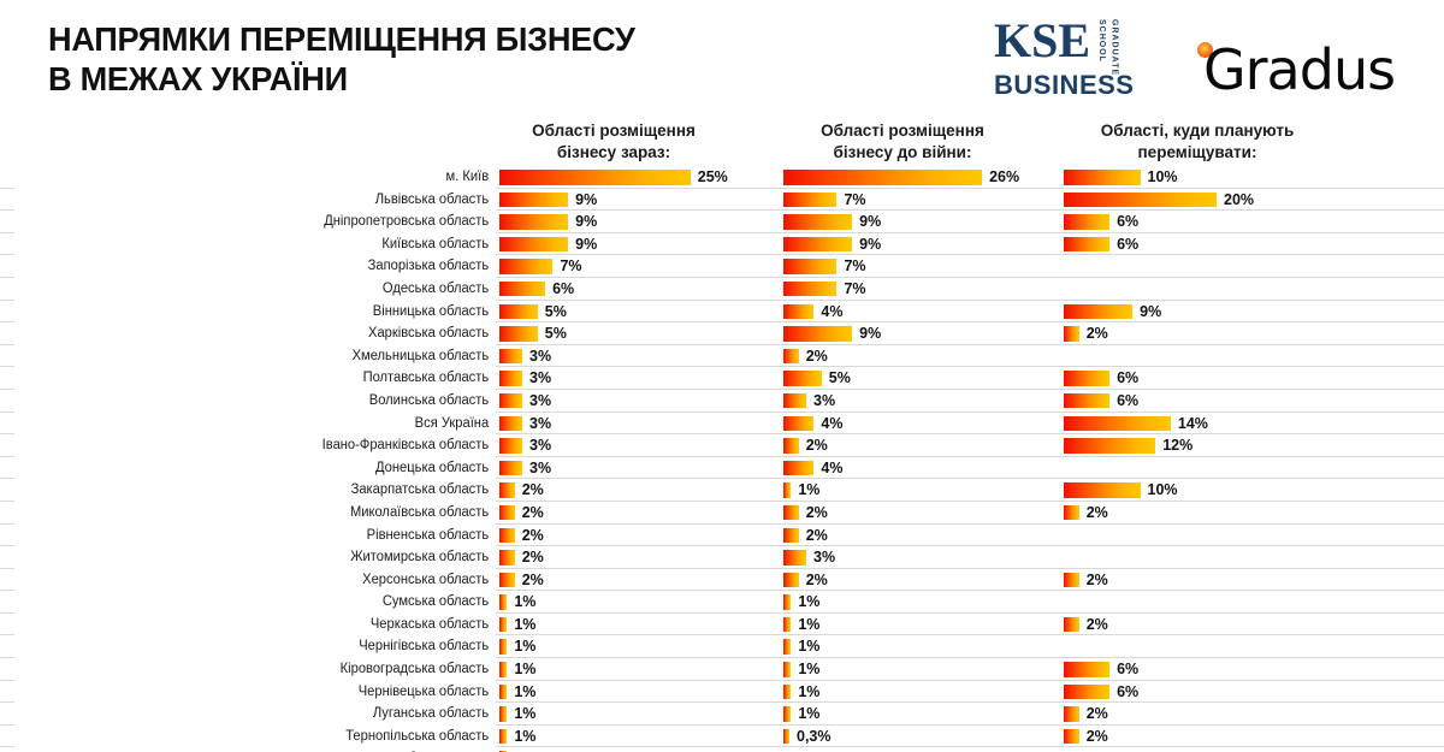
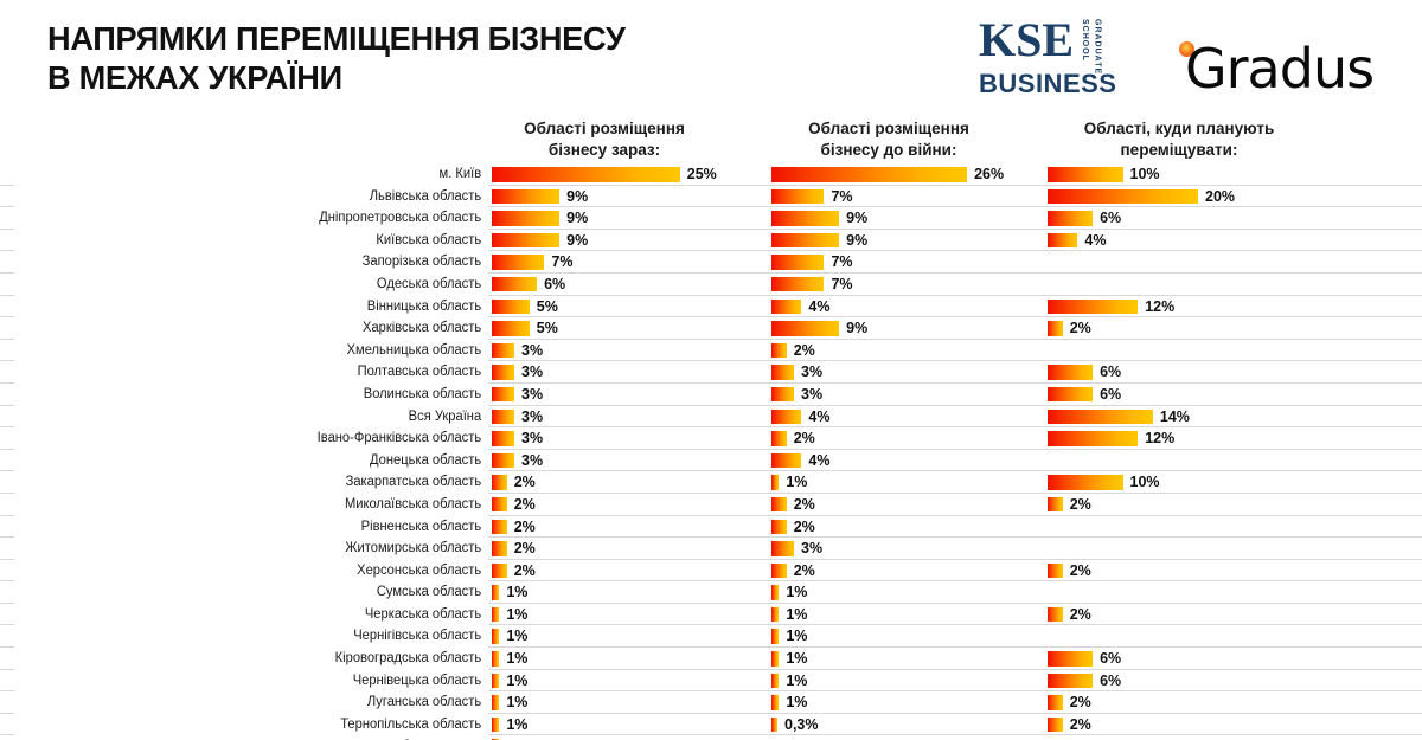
Області, куди планують переміщувати:/Київська область: 6% -> 4%
Області, куди планують переміщувати:/Вінницька область: 9% -> 12%
Області розміщення бізнесу до війни:/Полтавська область: 5% -> 3%
